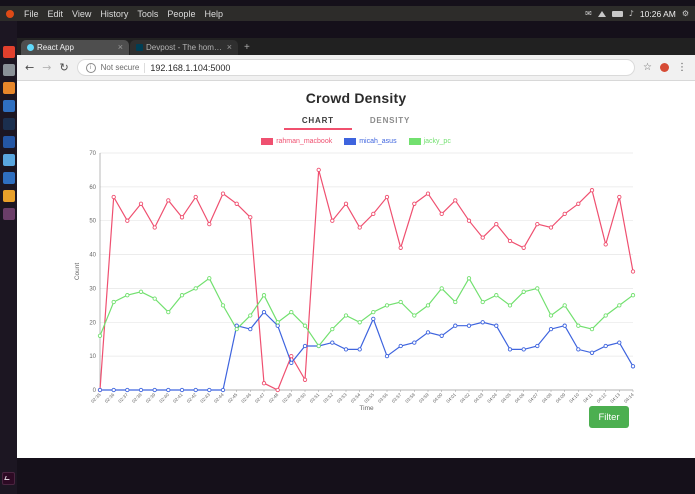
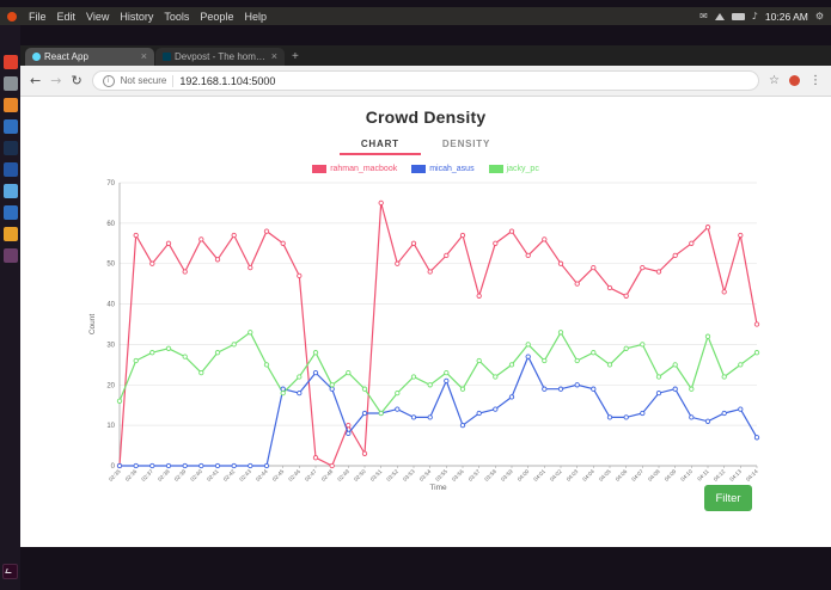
rahman_macbook/02:46: 51 -> 47
jacky_pc/03:56: 25 -> 19
micah_asus/04:00: 16 -> 27
jacky_pc/04:11: 18 -> 32
